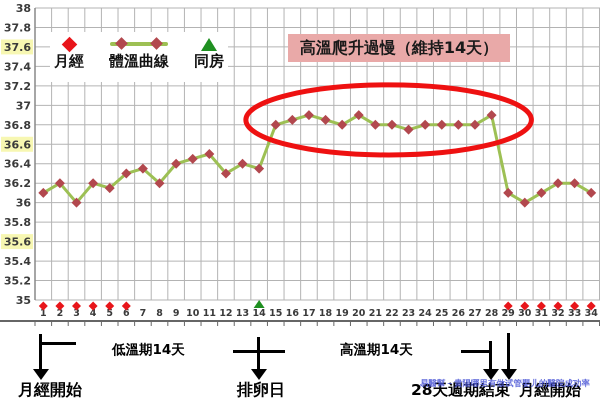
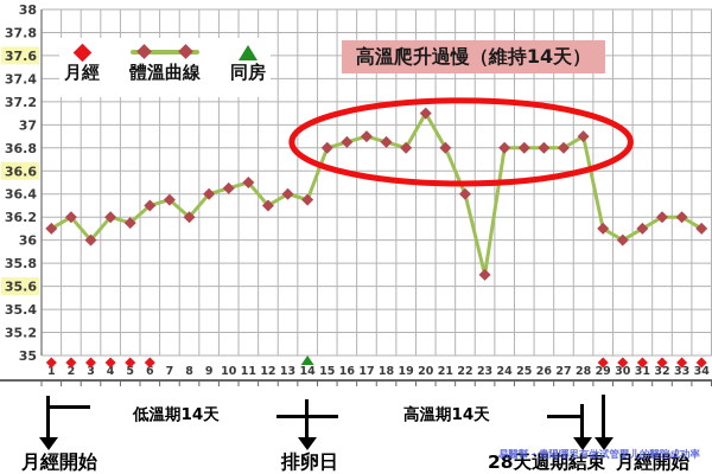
20: 36.9 -> 37.1
22: 36.8 -> 36.4
23: 36.8 -> 35.7
